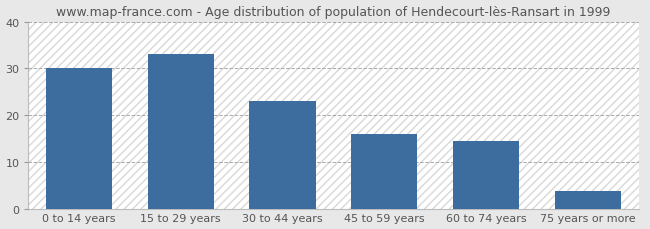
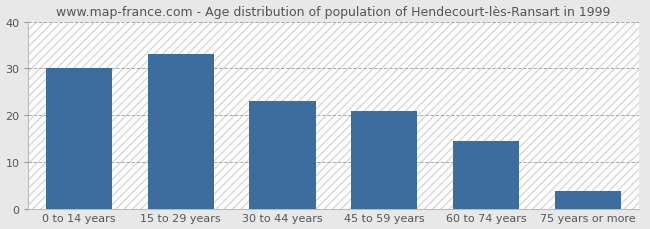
45 to 59 years: 16.0 -> 21.0
